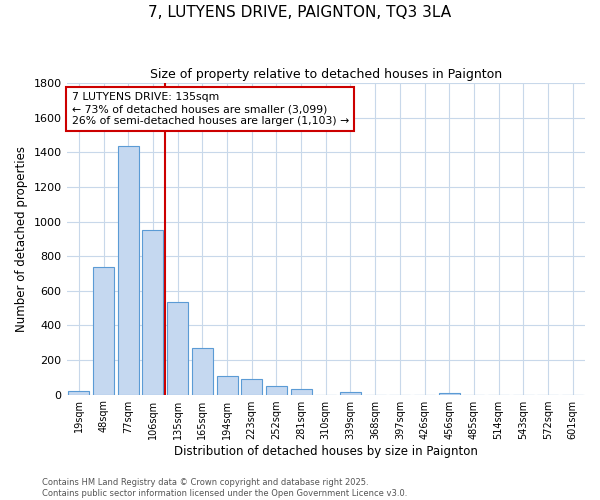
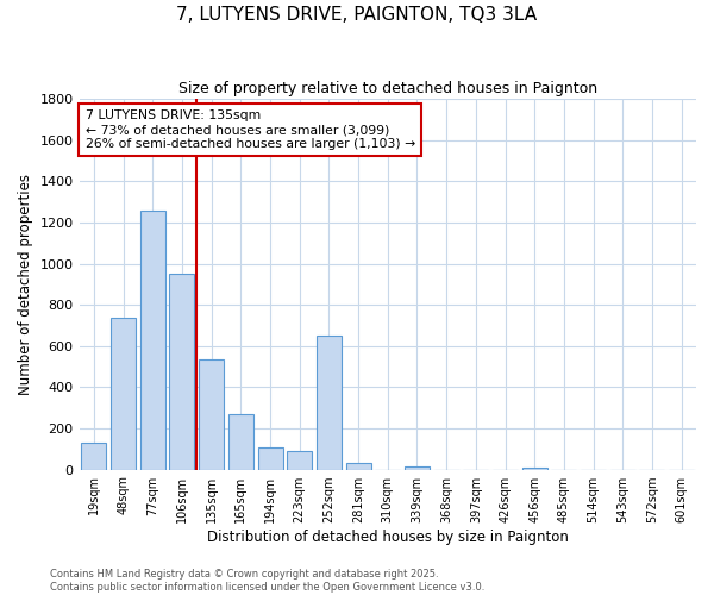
19sqm: 20 -> 130
77sqm: 1440 -> 1260
252sqm: 50 -> 650
